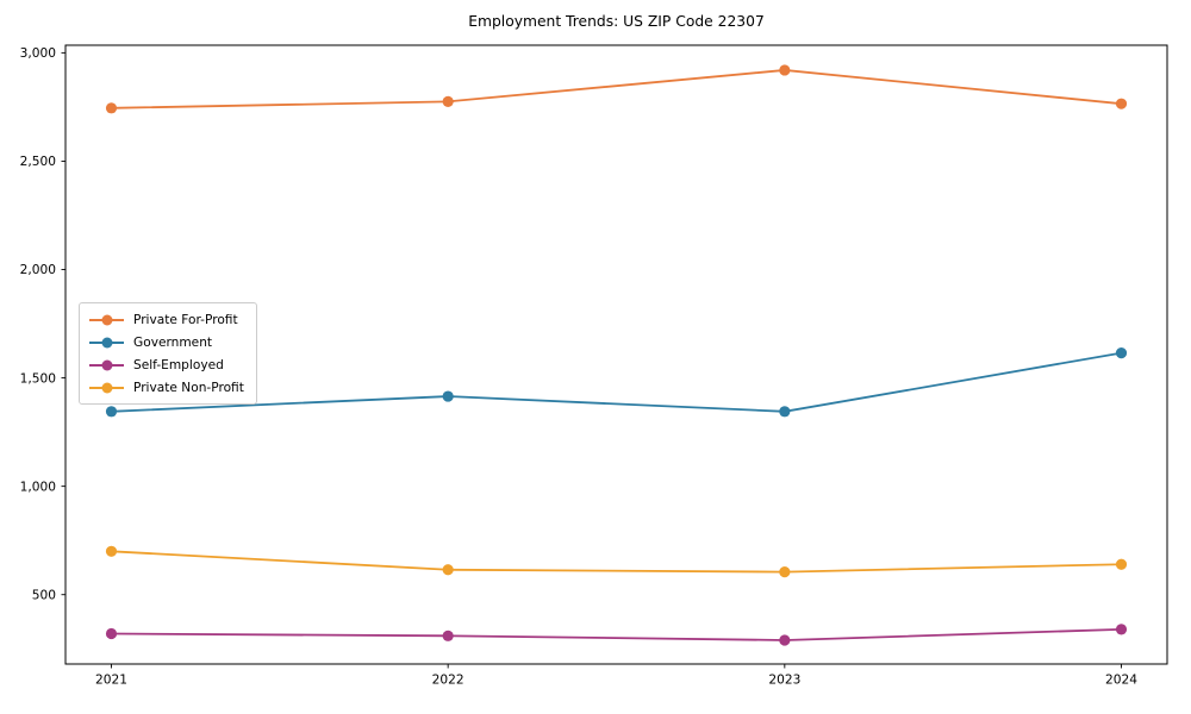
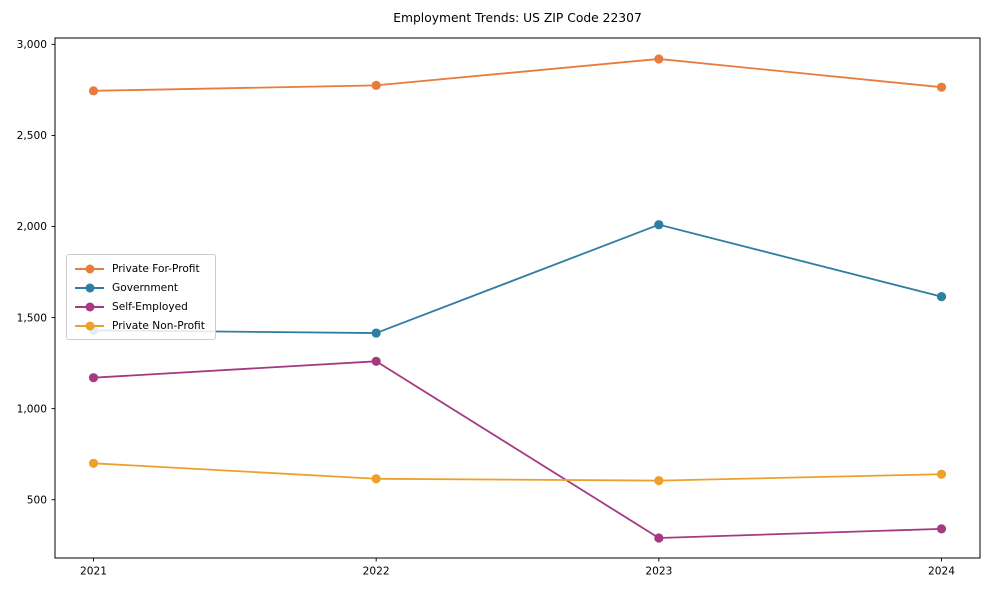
Government/2021: 1340 -> 1430
Self-Employed/2021: 320 -> 1170
Self-Employed/2022: 310 -> 1260
Government/2023: 1340 -> 2010
